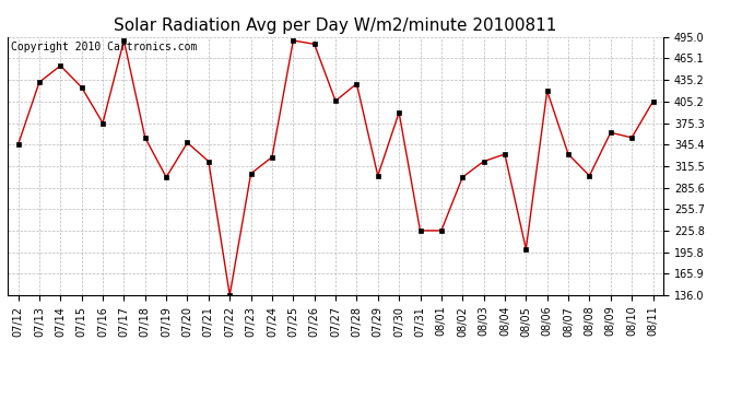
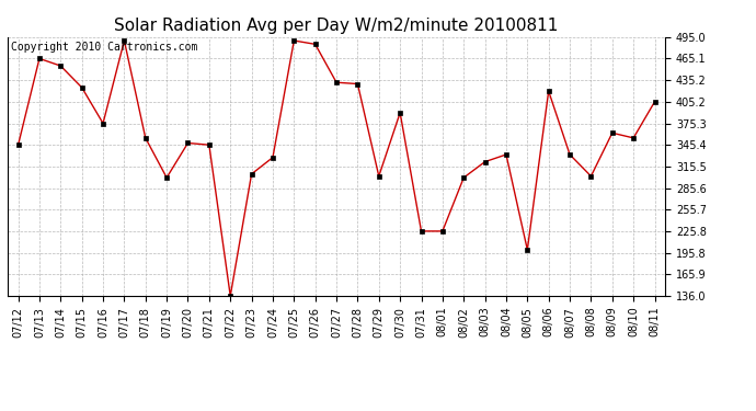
07/13: 432 -> 465
07/21: 322 -> 345
07/27: 406 -> 432
